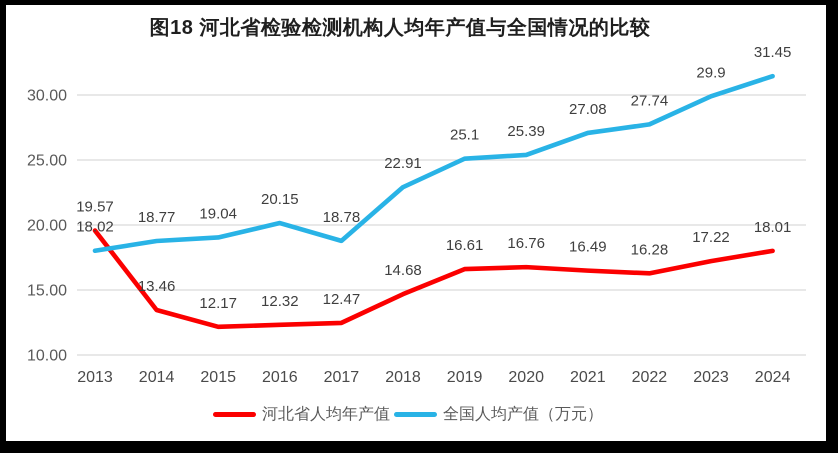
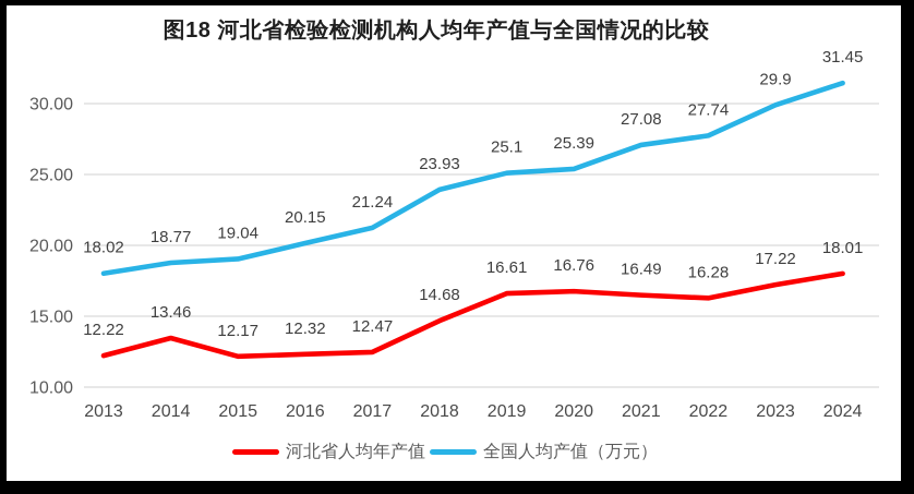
河北省人均年产值/2013: 19.57 -> 12.22
全国人均产值（万元）/2017: 18.78 -> 21.24
全国人均产值（万元）/2018: 22.91 -> 23.93
